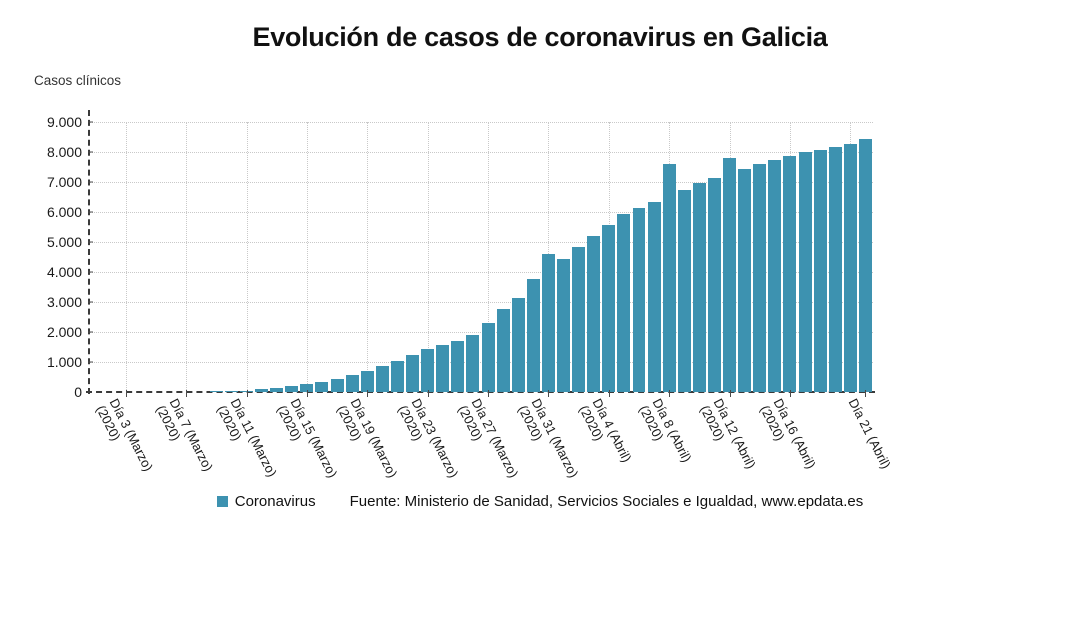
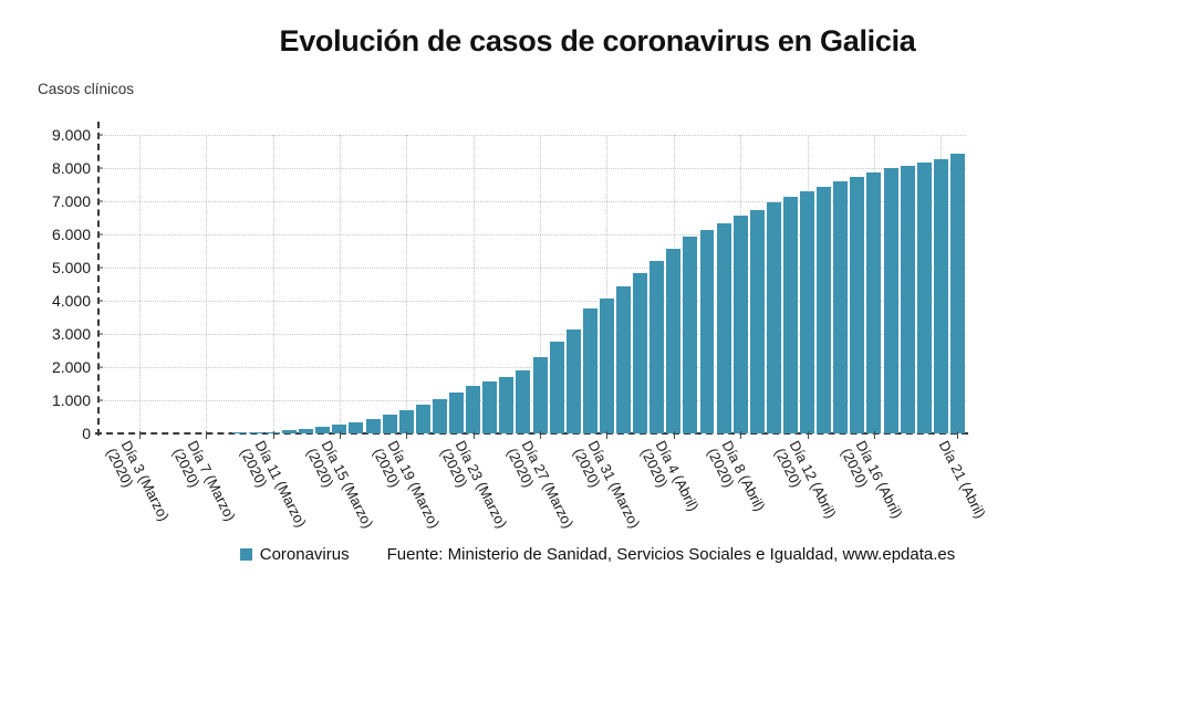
Día 31 (Marzo) (2020): 4600 -> 4100
Día 8 (Abril) (2020): 7600 -> 6600
Día 12 (Abril) (2020): 7800 -> 7300
